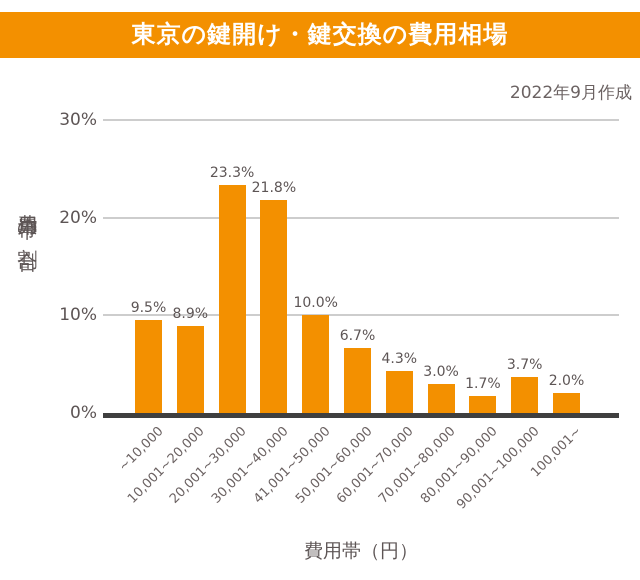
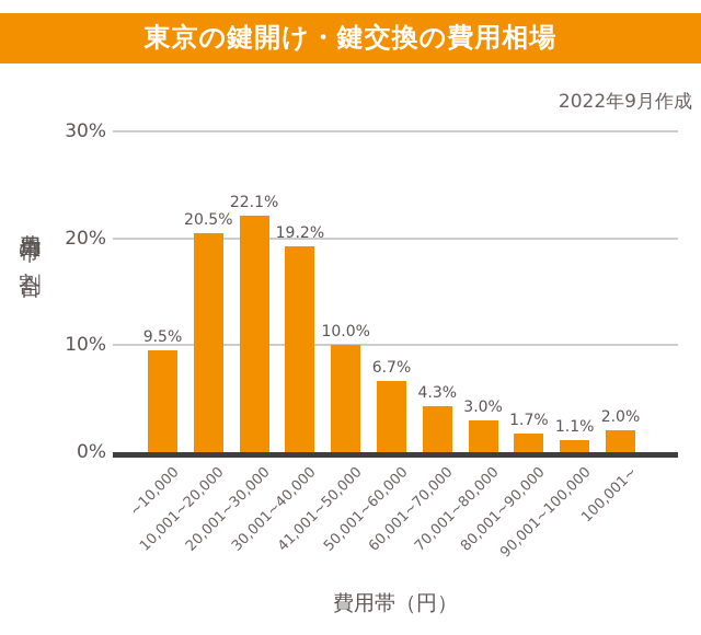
10,001~20,000: 8.9% -> 20.5%
20,001~30,000: 23.3% -> 22.1%
30,001~40,000: 21.8% -> 19.2%
90,001~100,000: 3.7% -> 1.1%
